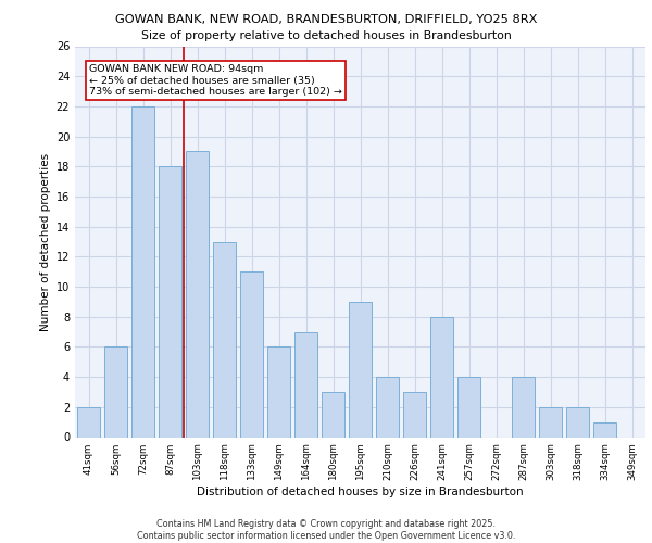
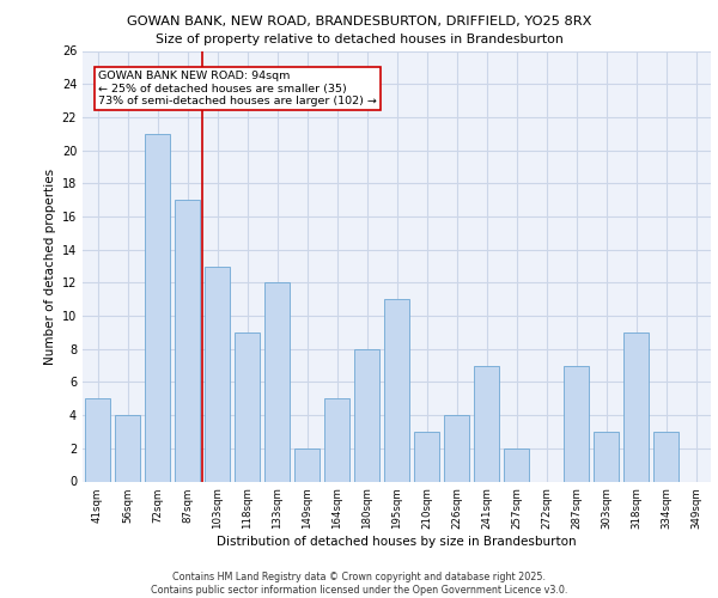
41sqm: 2 -> 5
56sqm: 6 -> 4
72sqm: 22 -> 21
87sqm: 18 -> 17
103sqm: 19 -> 13
118sqm: 13 -> 9
133sqm: 11 -> 12
149sqm: 6 -> 2
164sqm: 7 -> 5
180sqm: 3 -> 8
195sqm: 9 -> 11
210sqm: 4 -> 3
226sqm: 3 -> 4
241sqm: 8 -> 7
257sqm: 4 -> 2
287sqm: 4 -> 7
303sqm: 2 -> 3
318sqm: 2 -> 9
334sqm: 1 -> 3
